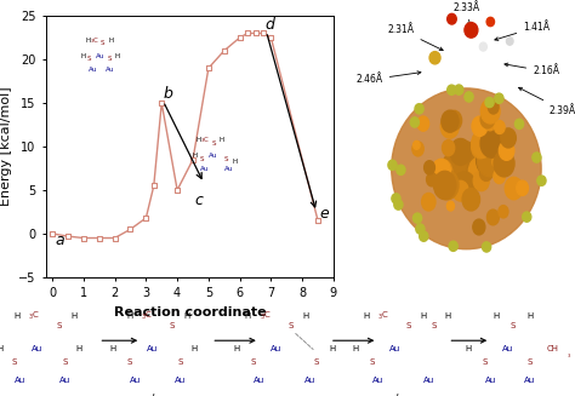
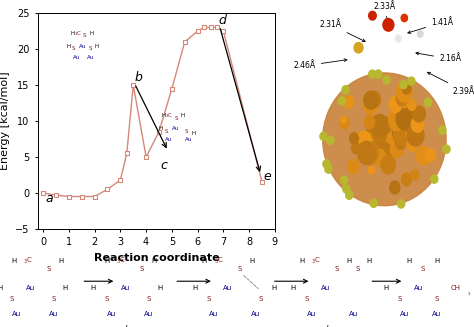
5: 19.0 -> 14.5
